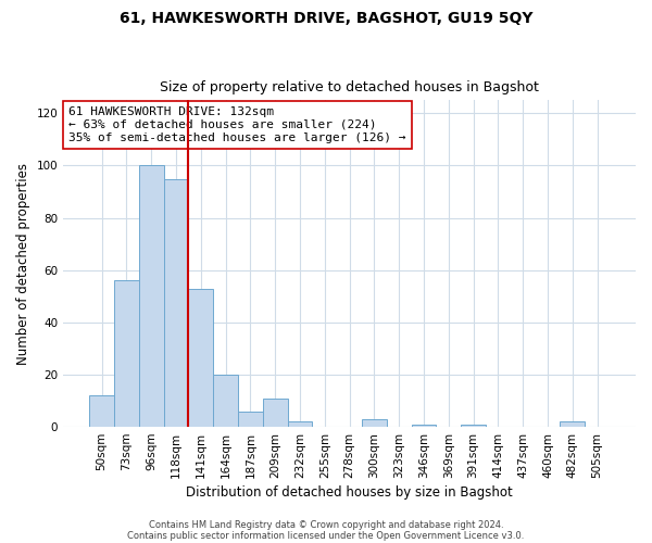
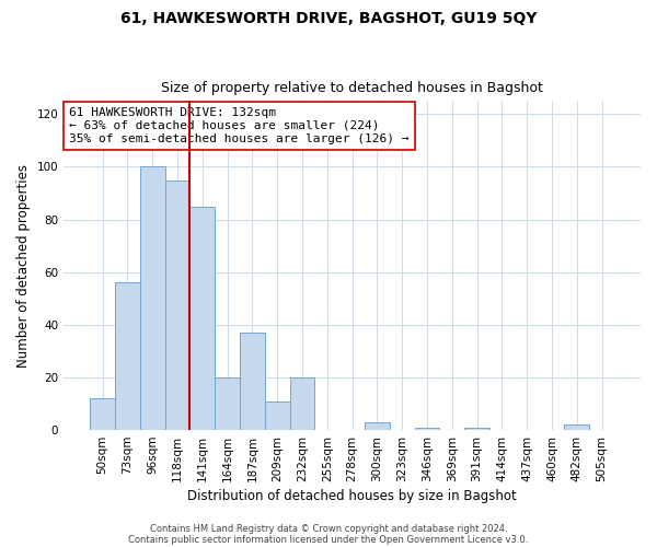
141sqm: 53 -> 85
187sqm: 6 -> 37
232sqm: 2 -> 20
